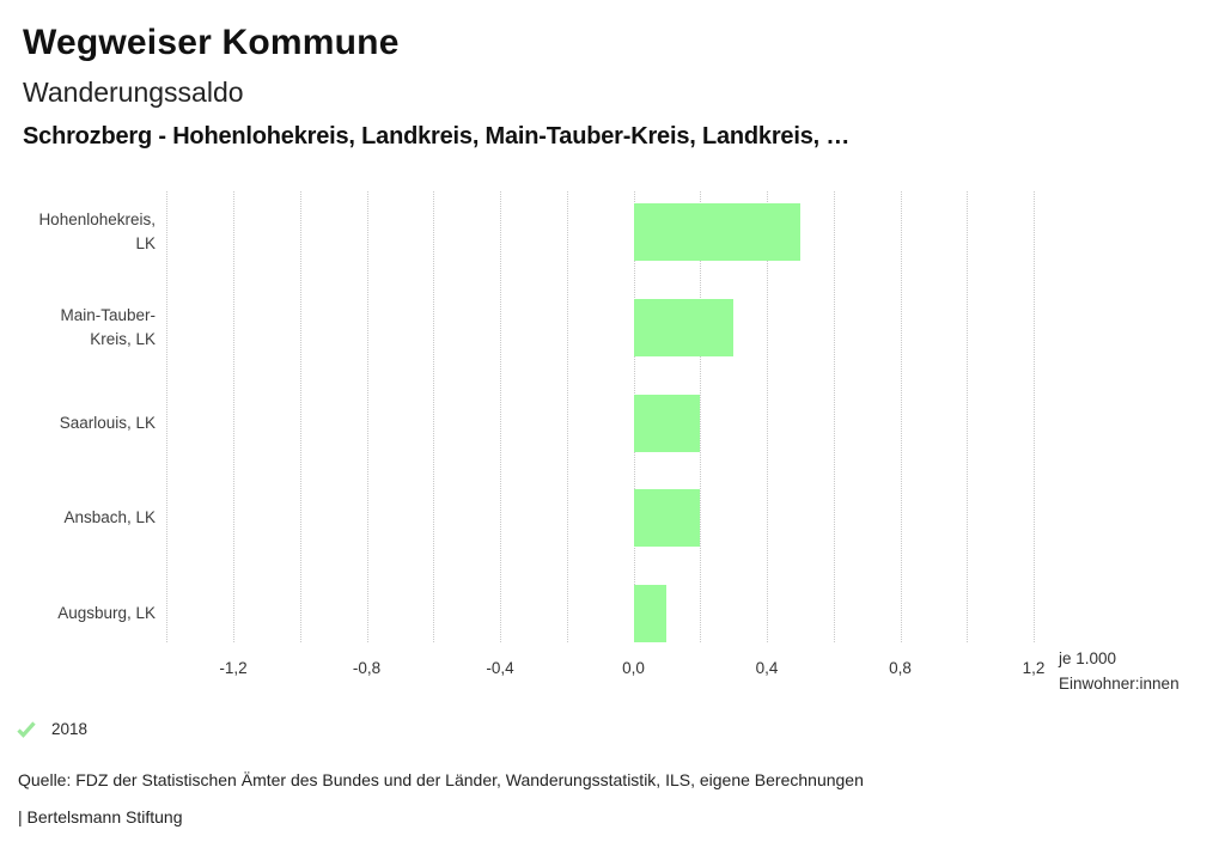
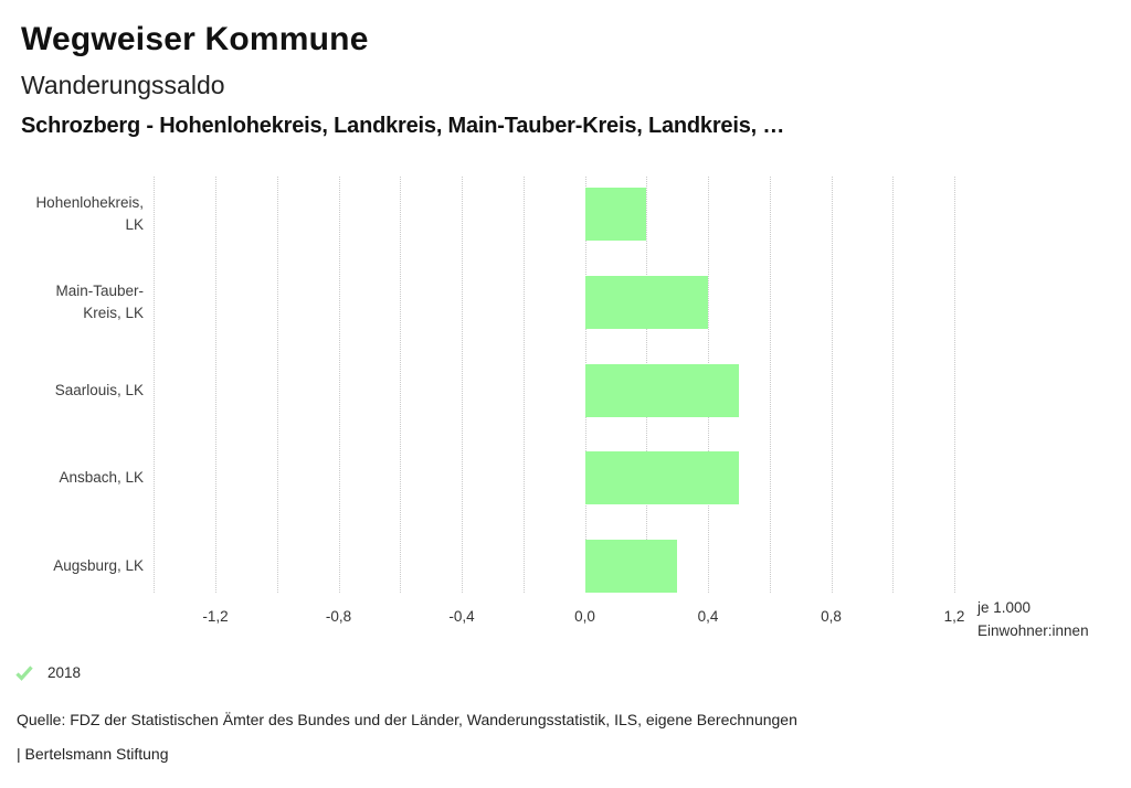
Hohenlohekreis, LK: 0,5 -> 0,2
Main-Tauber-Kreis, LK: 0,3 -> 0,4
Saarlouis, LK: 0,2 -> 0,5
Ansbach, LK: 0,2 -> 0,5
Augsburg, LK: 0,1 -> 0,3
